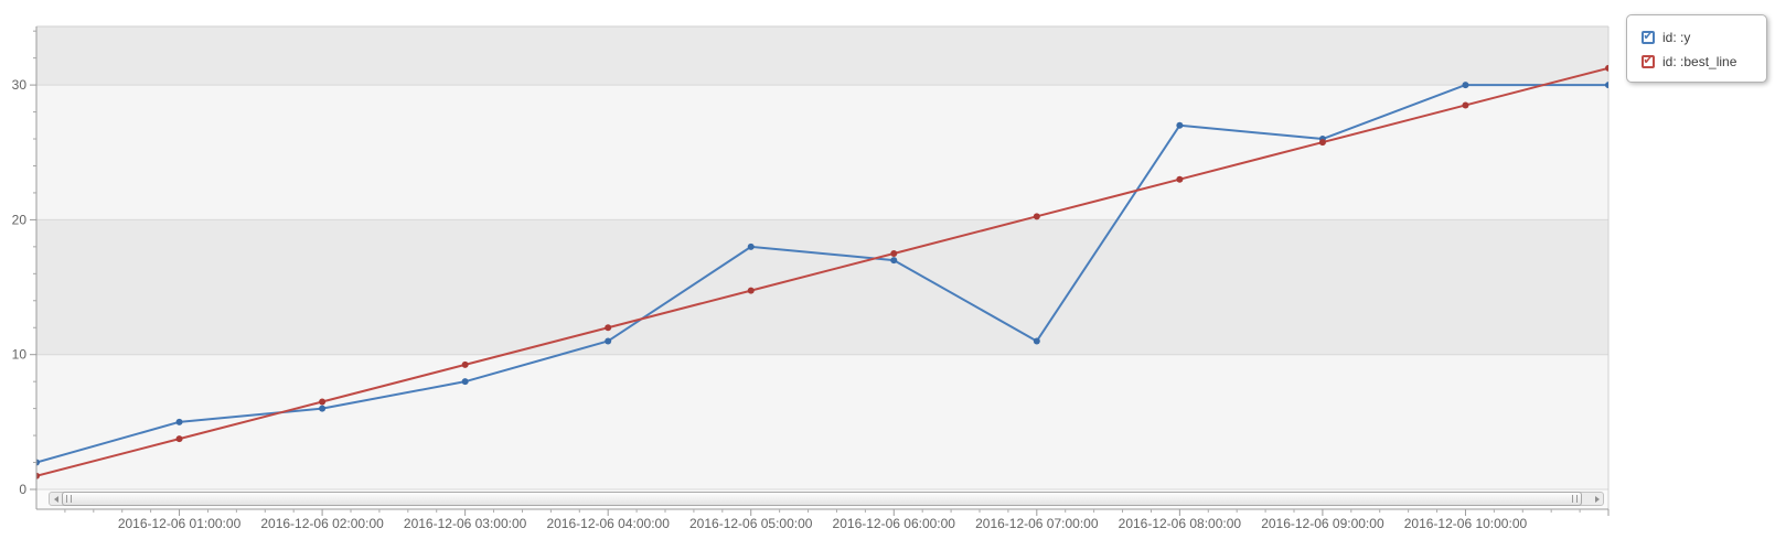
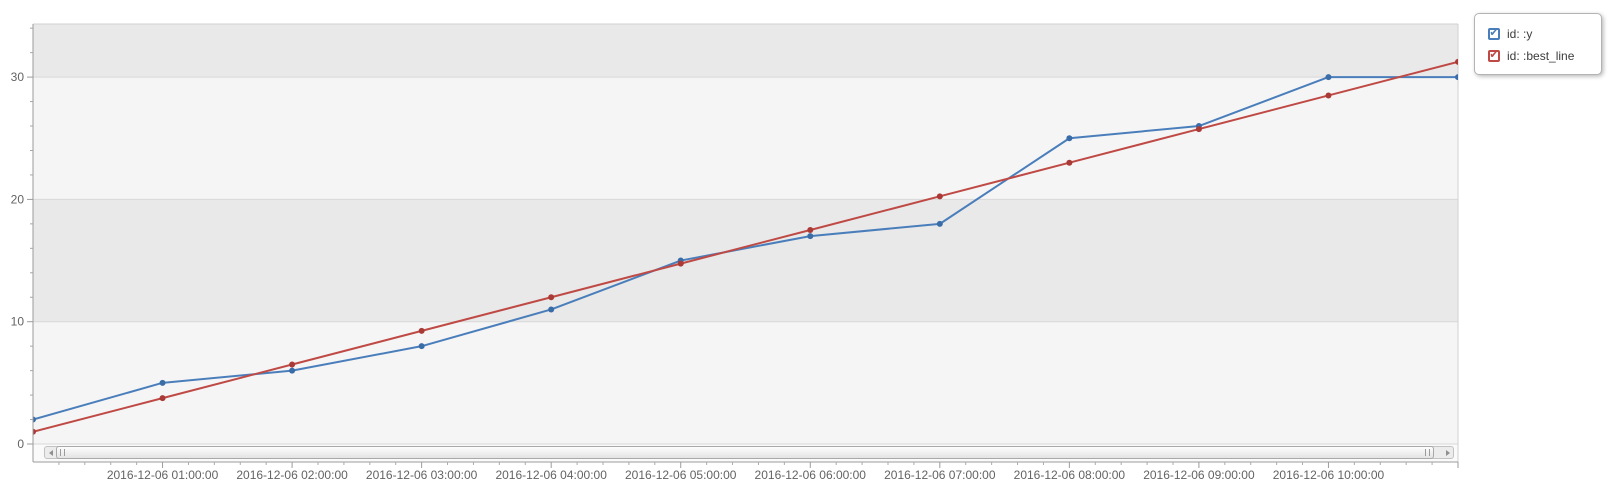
id: :y/2016-12-06 05:00:00: 18 -> 15
id: :y/2016-12-06 07:00:00: 11 -> 18
id: :y/2016-12-06 08:00:00: 27 -> 25
